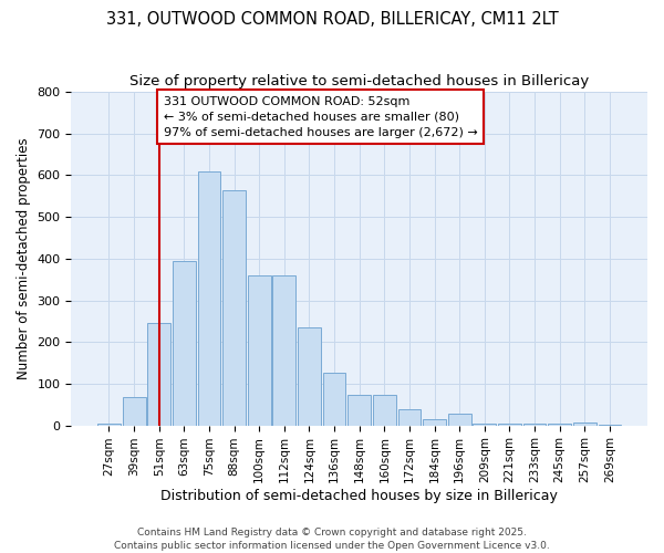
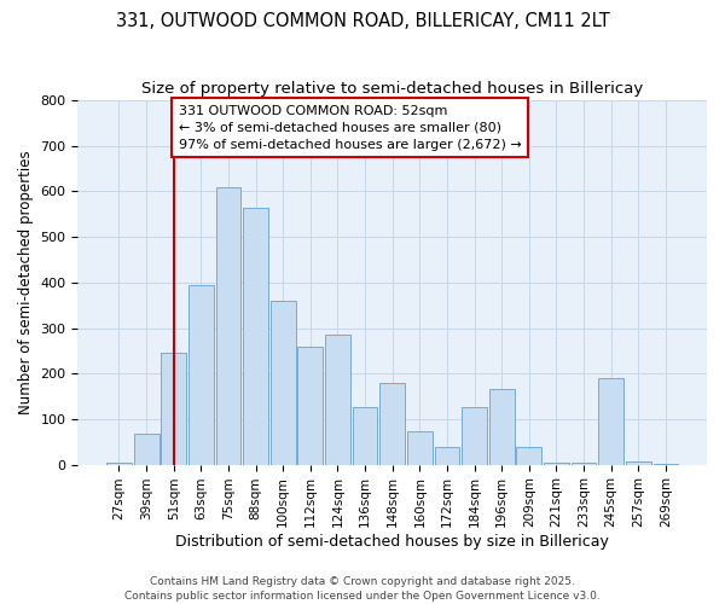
112sqm: 360 -> 260
124sqm: 235 -> 285
148sqm: 73 -> 180
184sqm: 15 -> 125
196sqm: 27 -> 165
209sqm: 5 -> 40
245sqm: 5 -> 190
